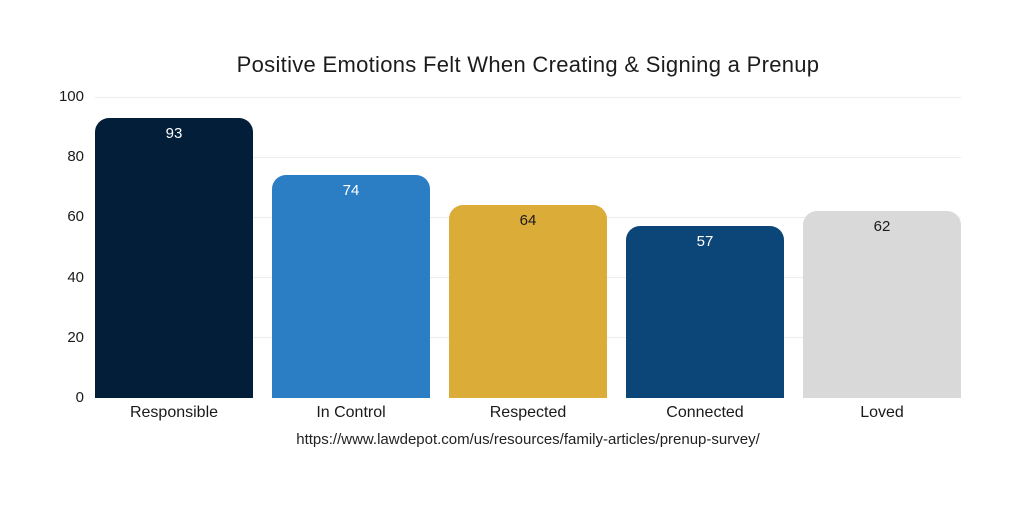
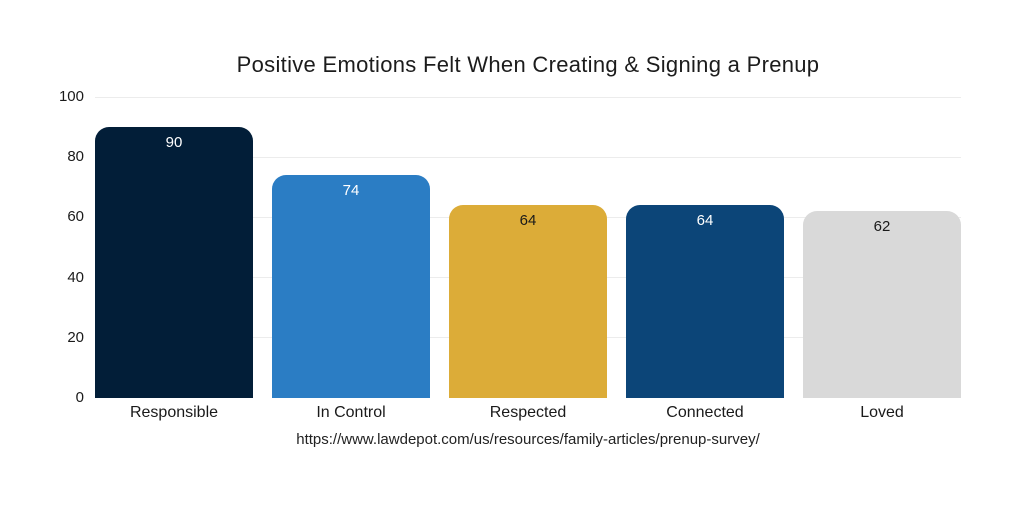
Responsible: 93 -> 90
Connected: 57 -> 64
